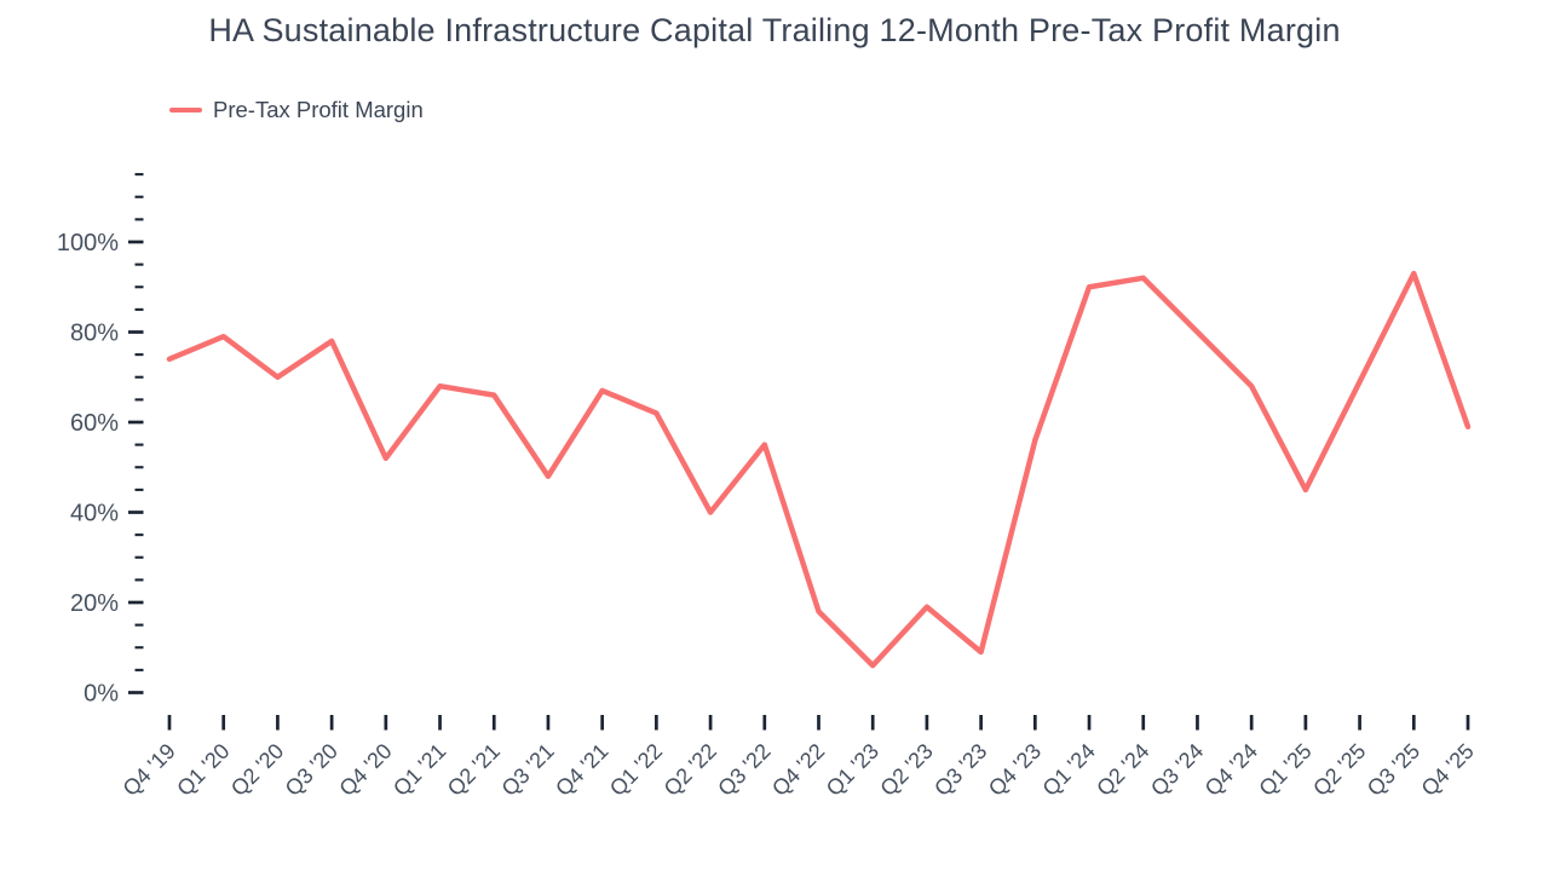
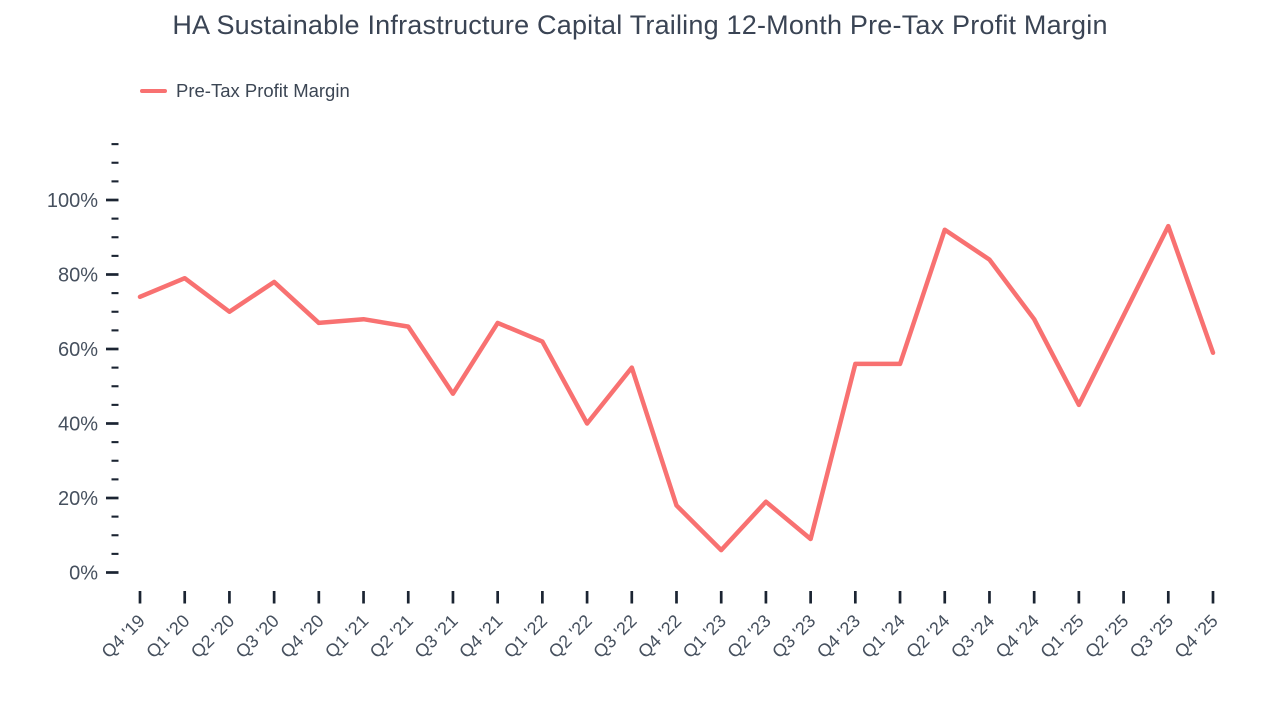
Q4 '20: 52% -> 67%
Q1 '24: 90% -> 56%
Q3 '24: 80% -> 84%
